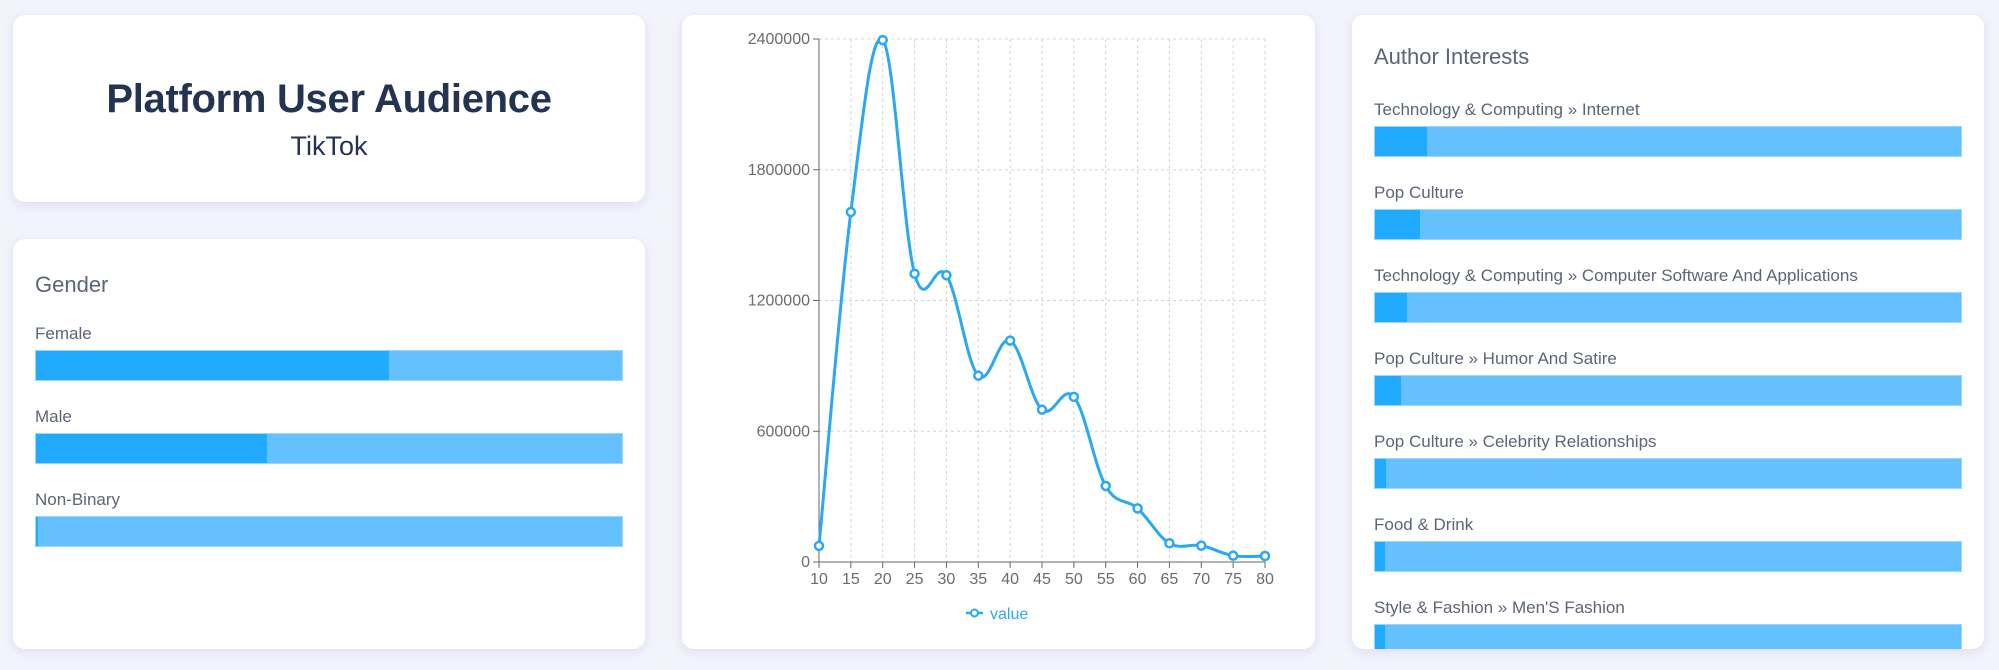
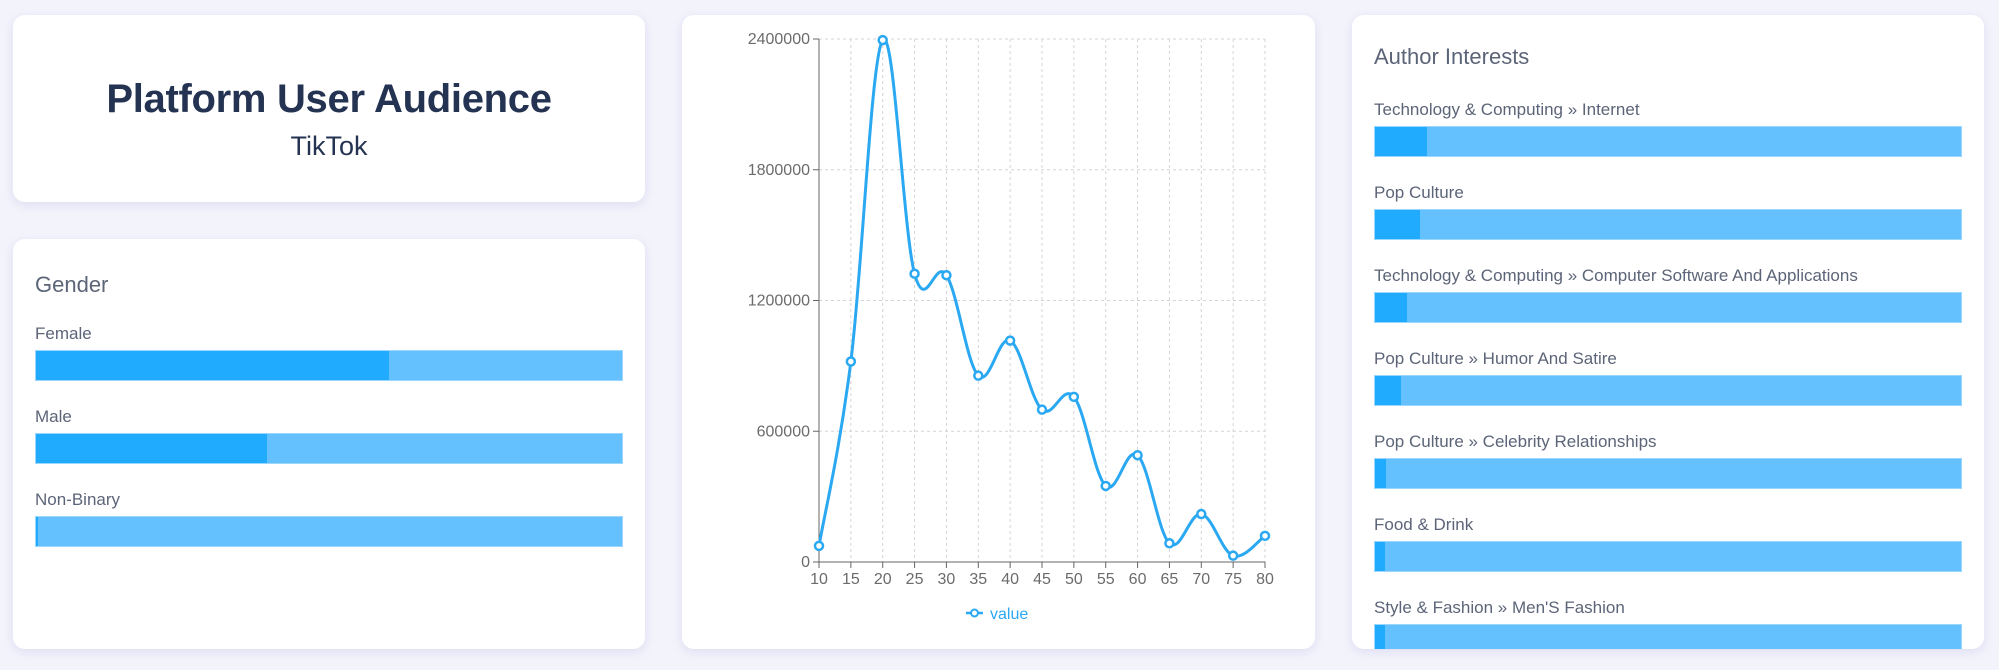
15: 1610000 -> 920000
60: 250000 -> 490000
70: 80000 -> 220000
80: 30000 -> 120000
